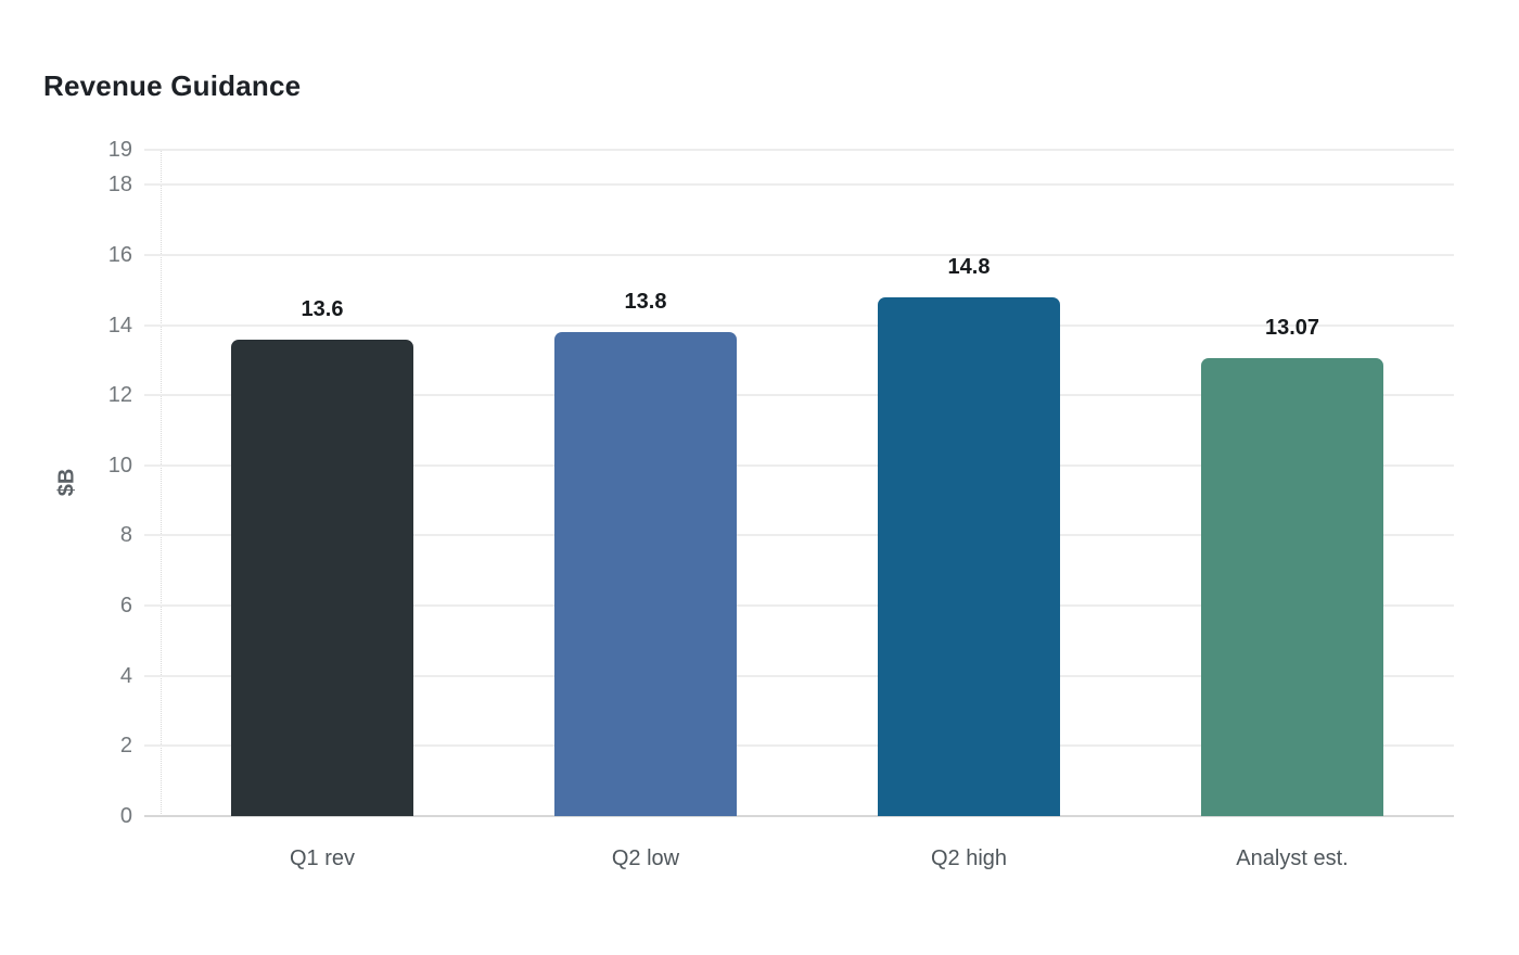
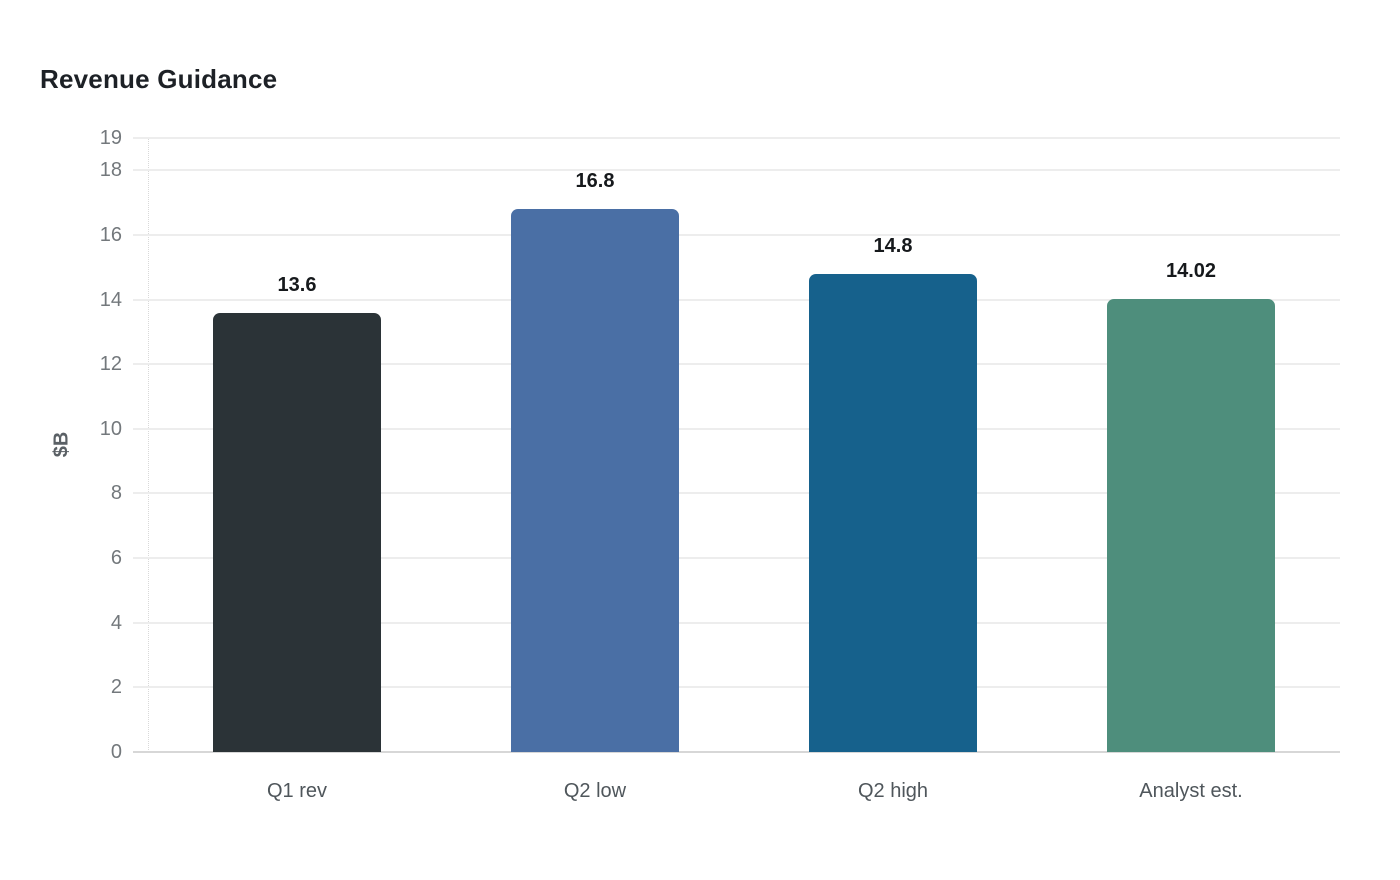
Q2 low: 13.8 -> 16.8
Analyst est.: 13.07 -> 14.02
